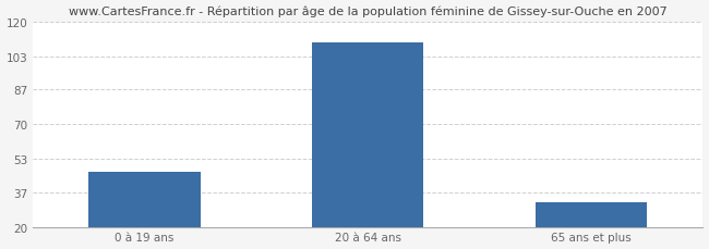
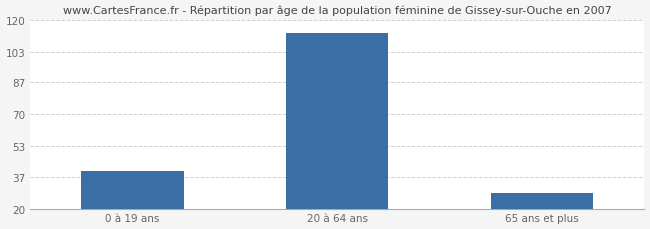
0 à 19 ans: 47 -> 40
20 à 64 ans: 110 -> 113
65 ans et plus: 32 -> 28
